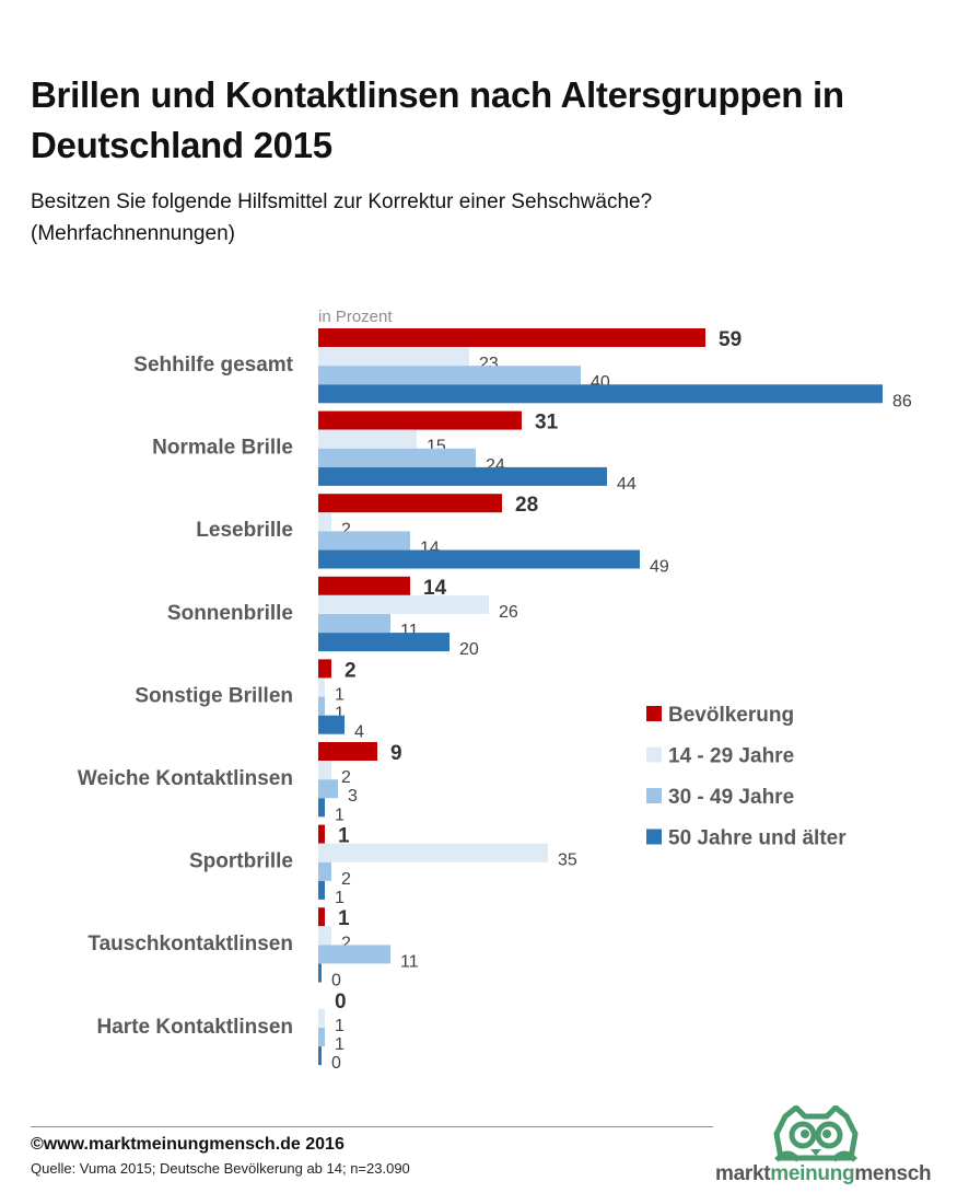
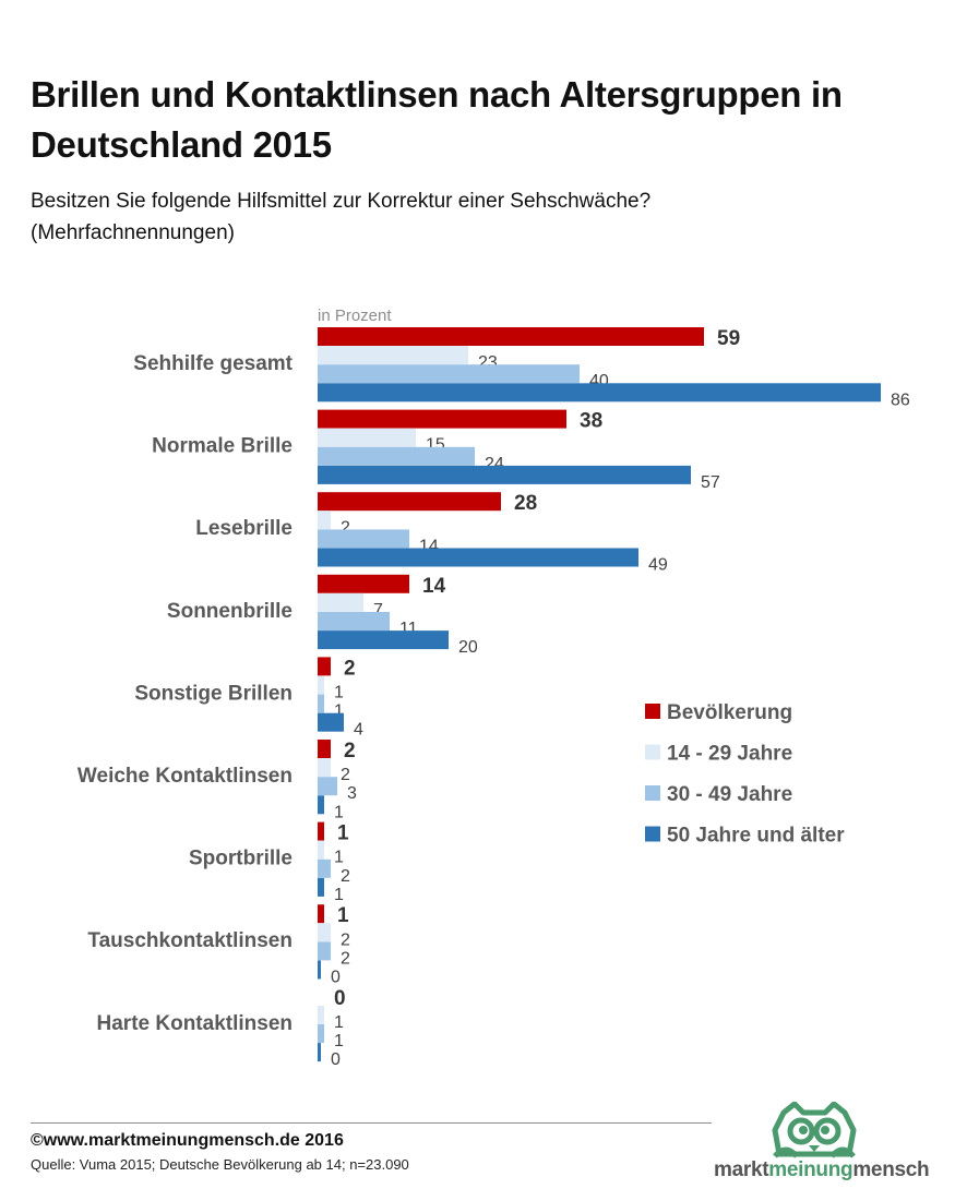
Bevölkerung/Normale Brille: 31 -> 38
50 Jahre und älter/Normale Brille: 44 -> 57
14 - 29 Jahre/Sonnenbrille: 26 -> 7
Bevölkerung/Weiche Kontaktlinsen: 9 -> 2
14 - 29 Jahre/Sportbrille: 35 -> 1
30 - 49 Jahre/Tauschkontaktlinsen: 11 -> 2
